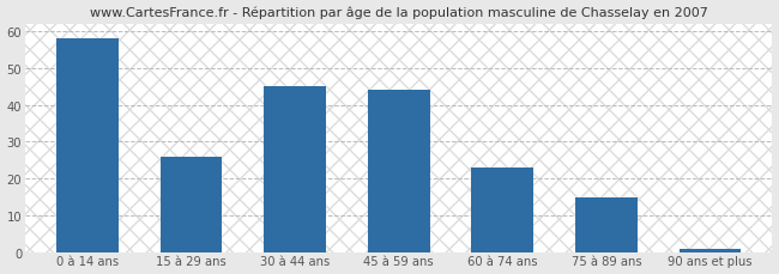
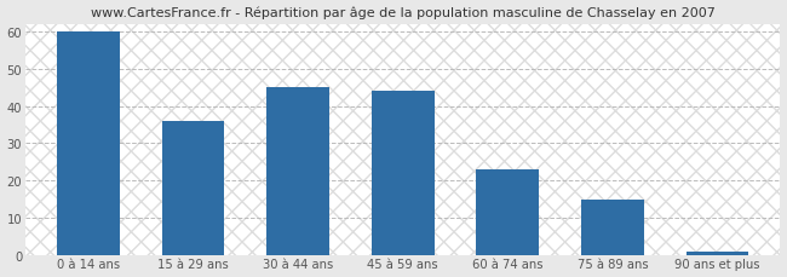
0 à 14 ans: 58 -> 60
15 à 29 ans: 26 -> 36
